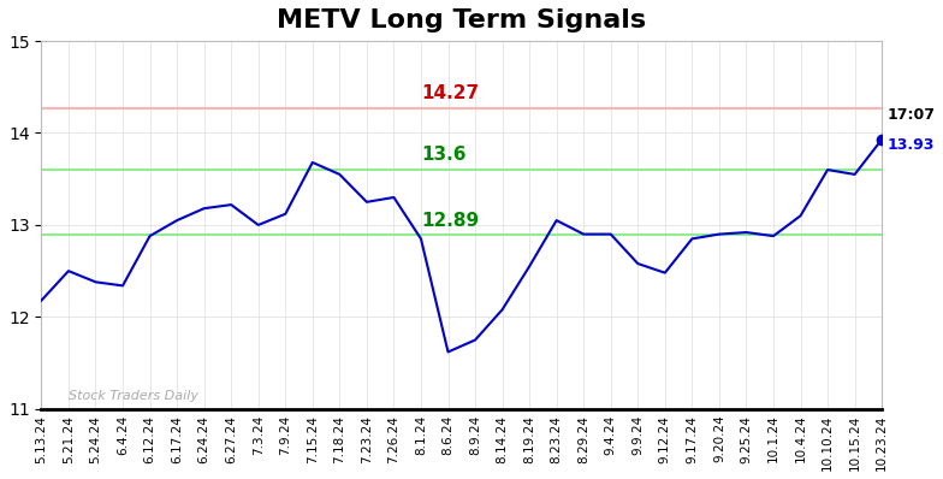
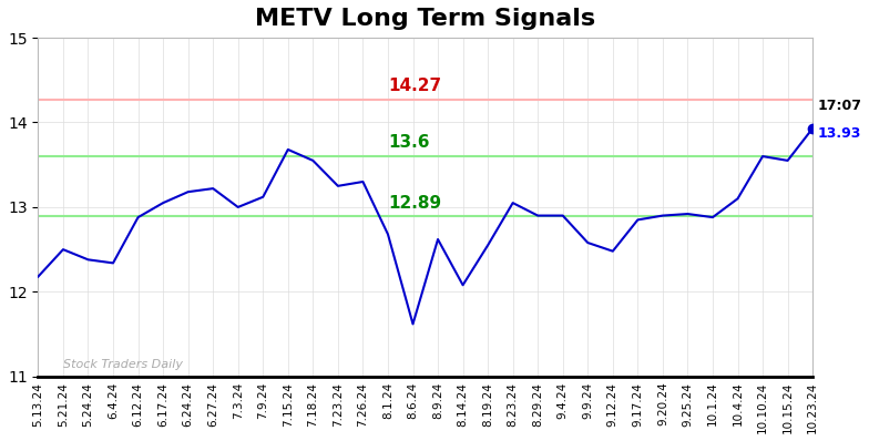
8.1.24: 12.85 -> 12.68
8.9.24: 11.75 -> 12.62
